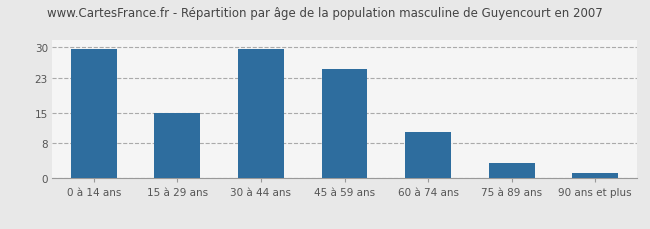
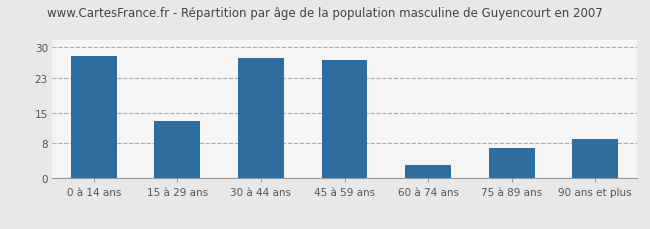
0 à 14 ans: 29.5 -> 28.0
15 à 29 ans: 15.0 -> 13.0
30 à 44 ans: 29.5 -> 27.5
45 à 59 ans: 25.0 -> 27.0
60 à 74 ans: 10.5 -> 3.0
75 à 89 ans: 3.5 -> 7.0
90 ans et plus: 1.2 -> 9.0
